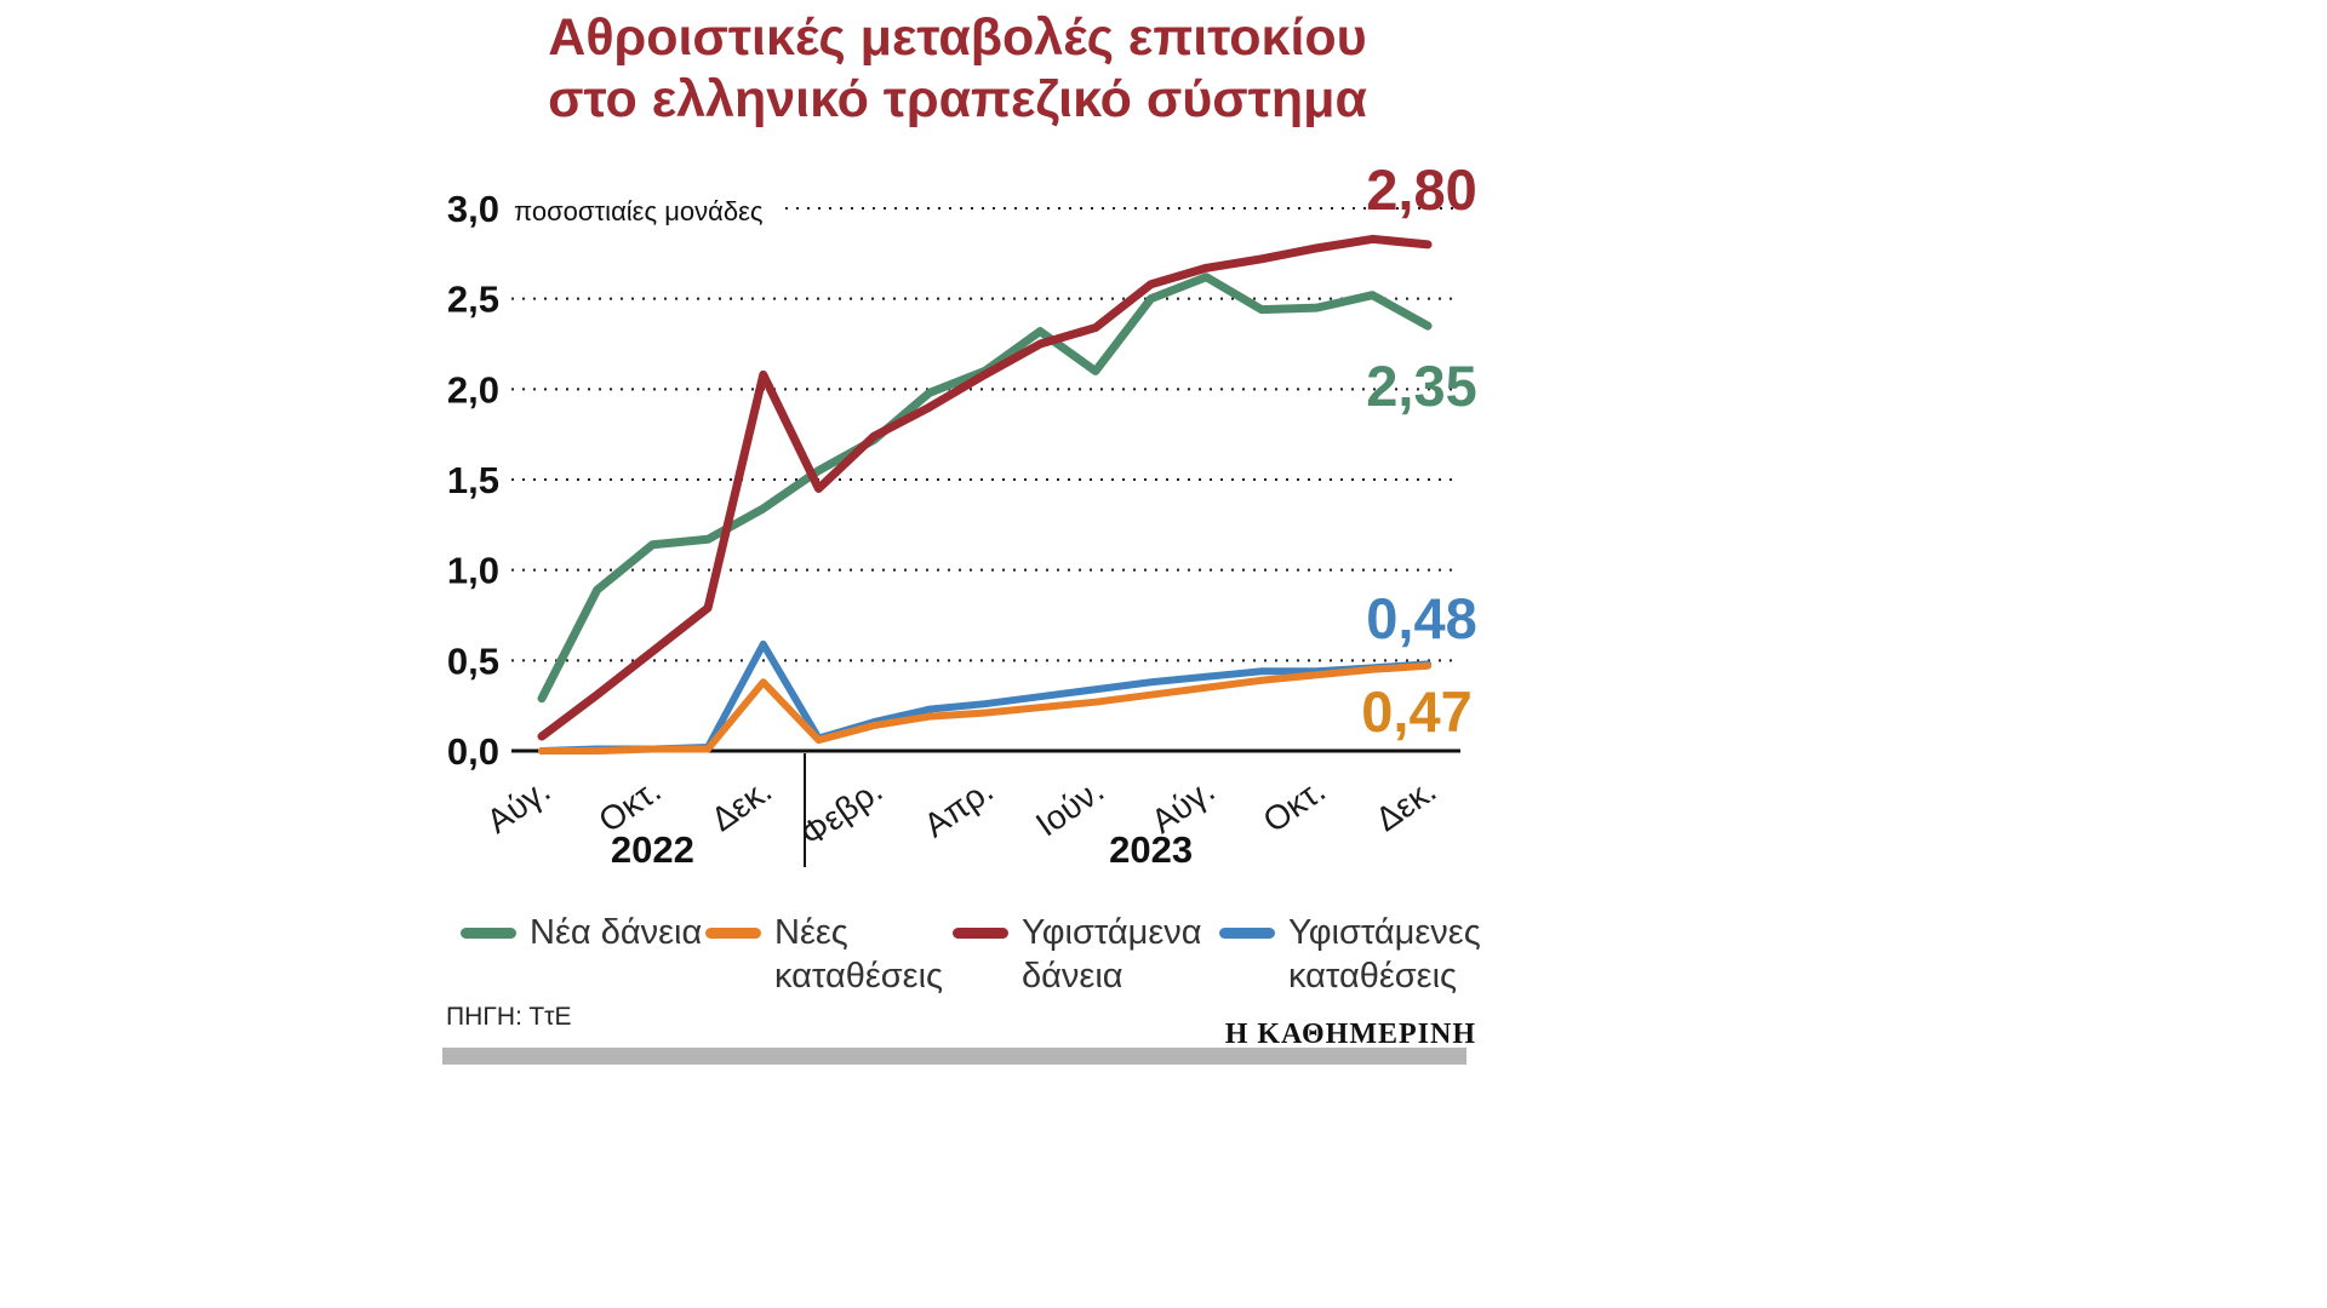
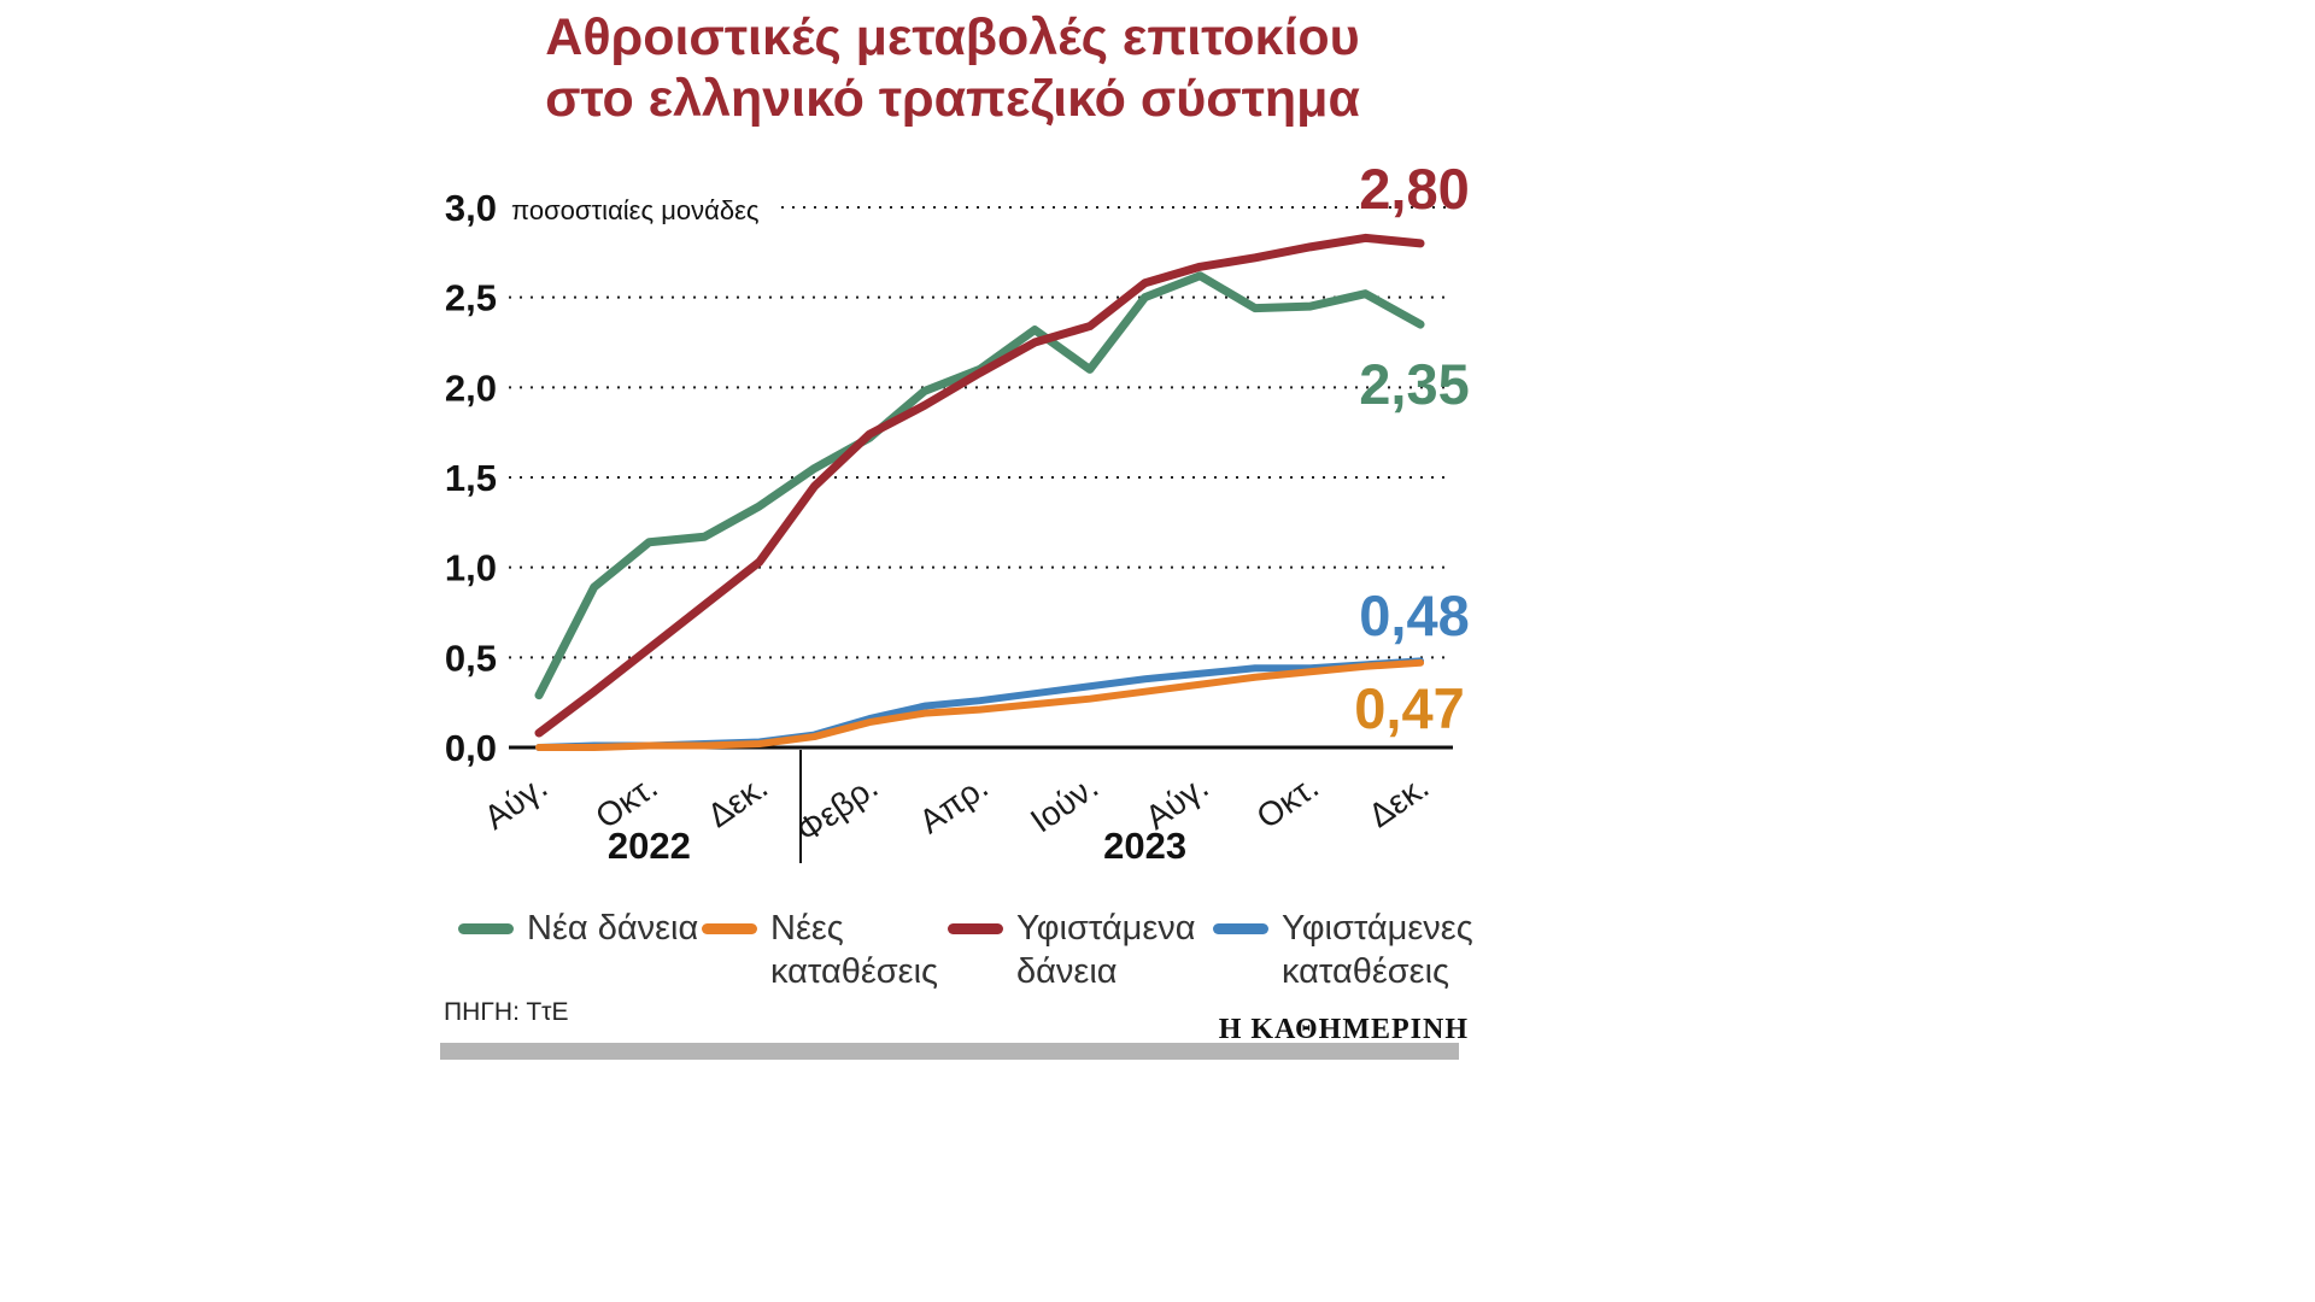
Νέες καταθέσεις/Δεκ. 2022: 0,38 -> 0,02
Υφιστάμενα δάνεια/Δεκ. 2022: 2,08 -> 1,03
Υφιστάμενες καταθέσεις/Δεκ. 2022: 0,59 -> 0,03
